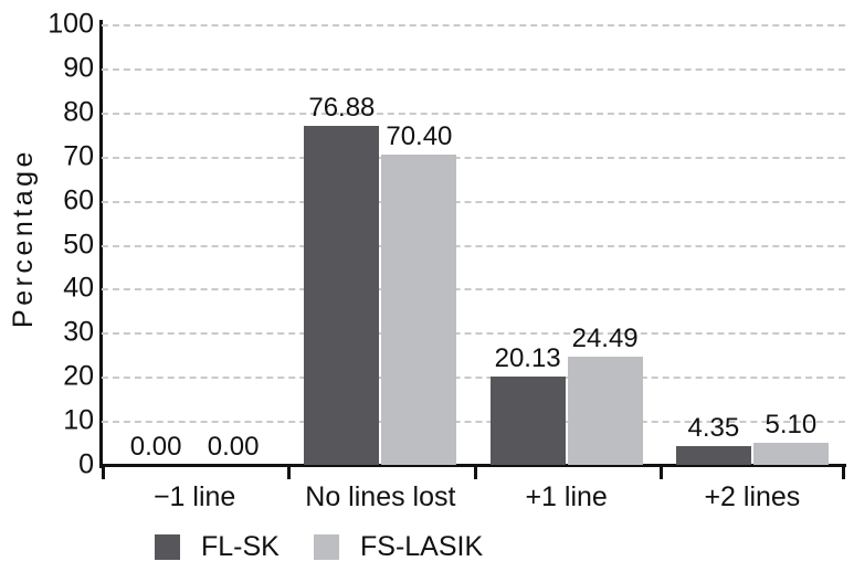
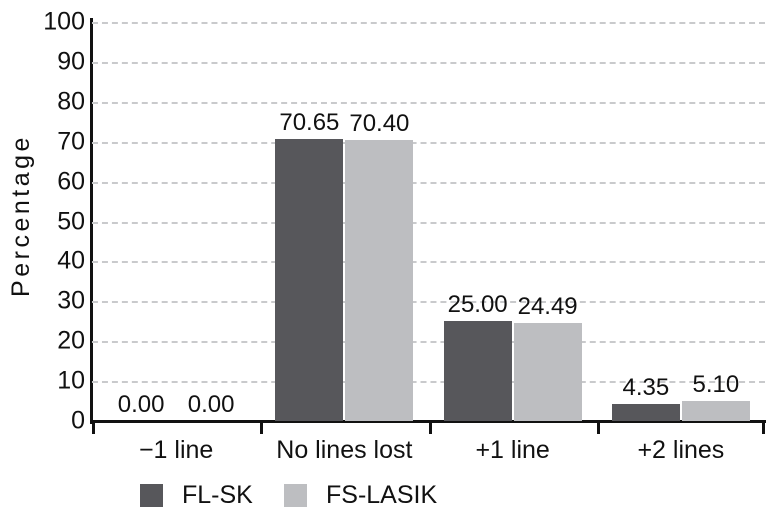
FL-SK/No lines lost: 76.88 -> 70.65
FL-SK/+1 line: 20.13 -> 25.00
